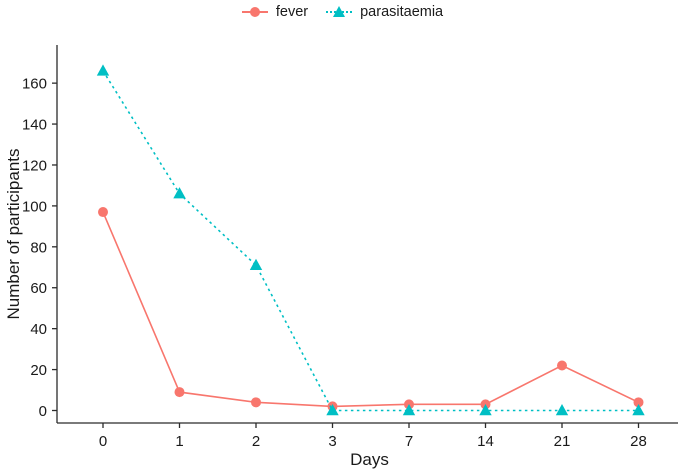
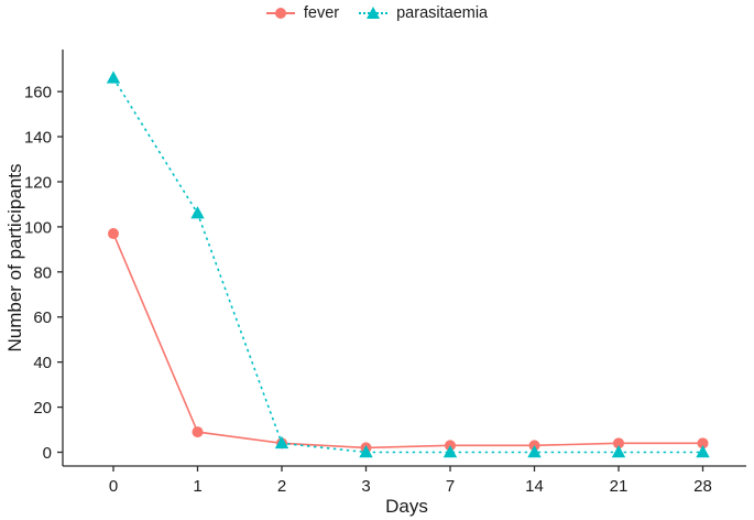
parasitaemia/2: 71 -> 4
fever/21: 22 -> 4
